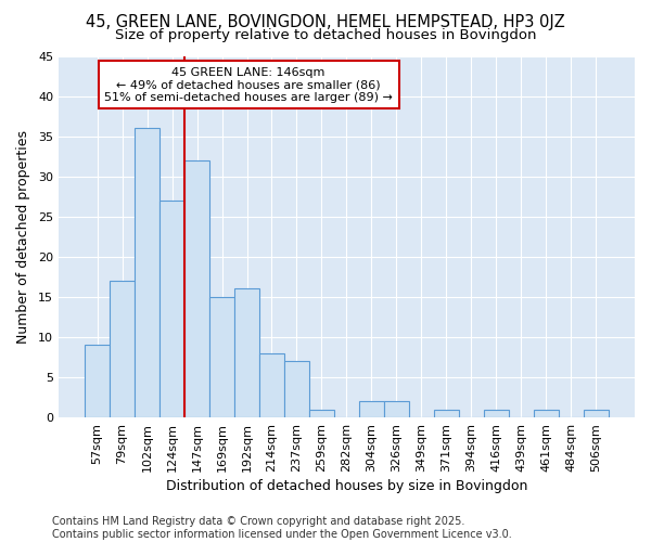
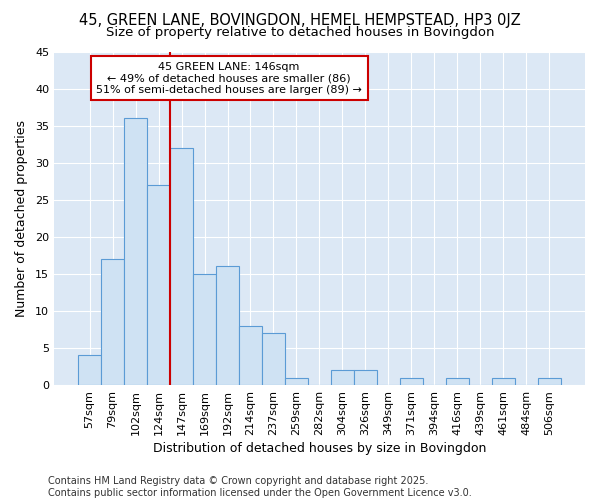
57sqm: 9 -> 4
